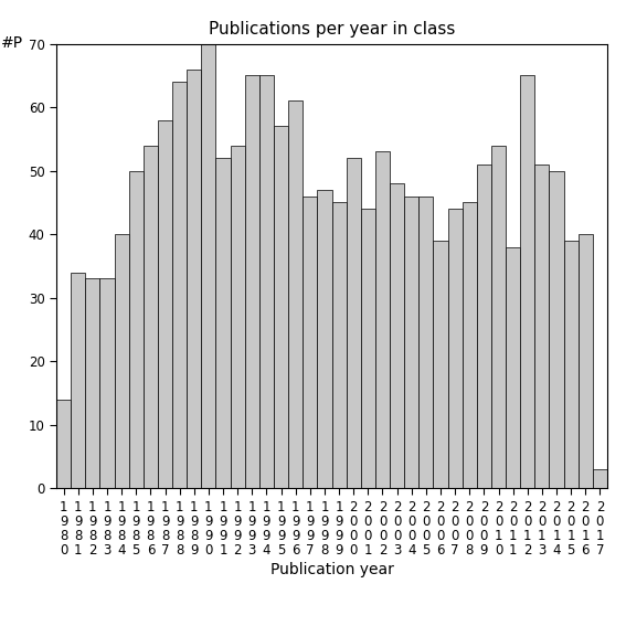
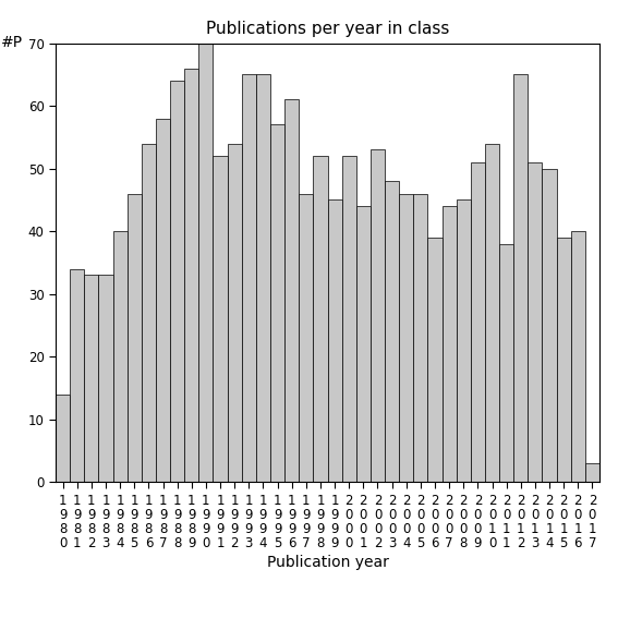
1 9 8 5: 50 -> 46
1 9 9 8: 47 -> 52
